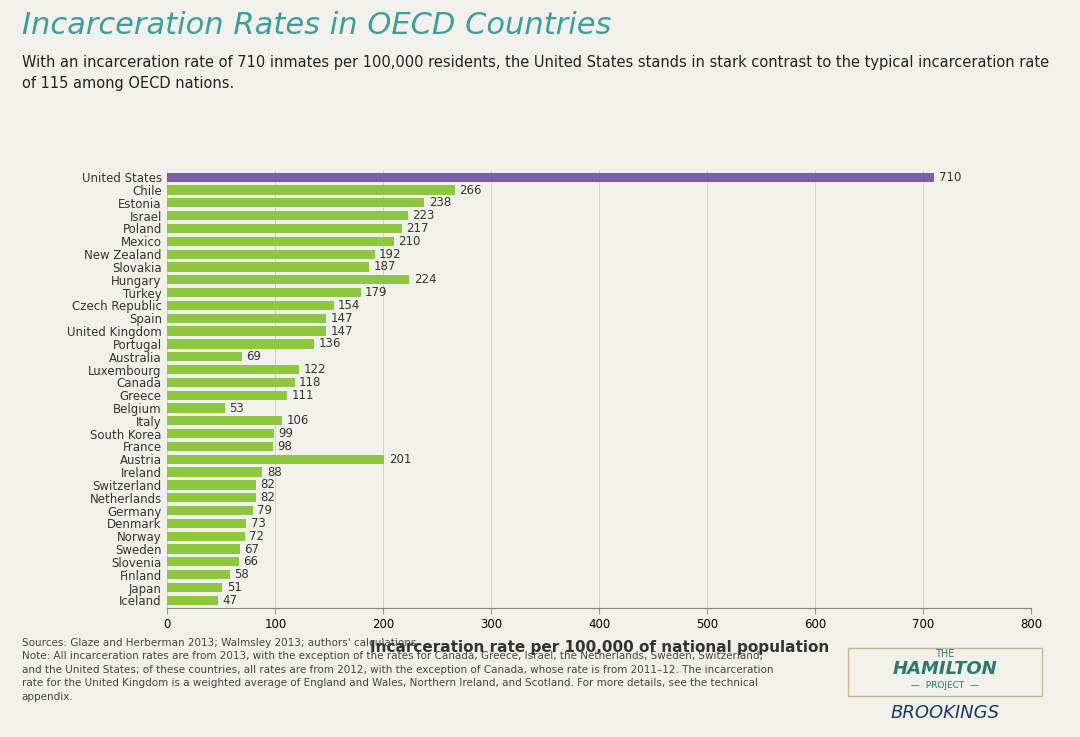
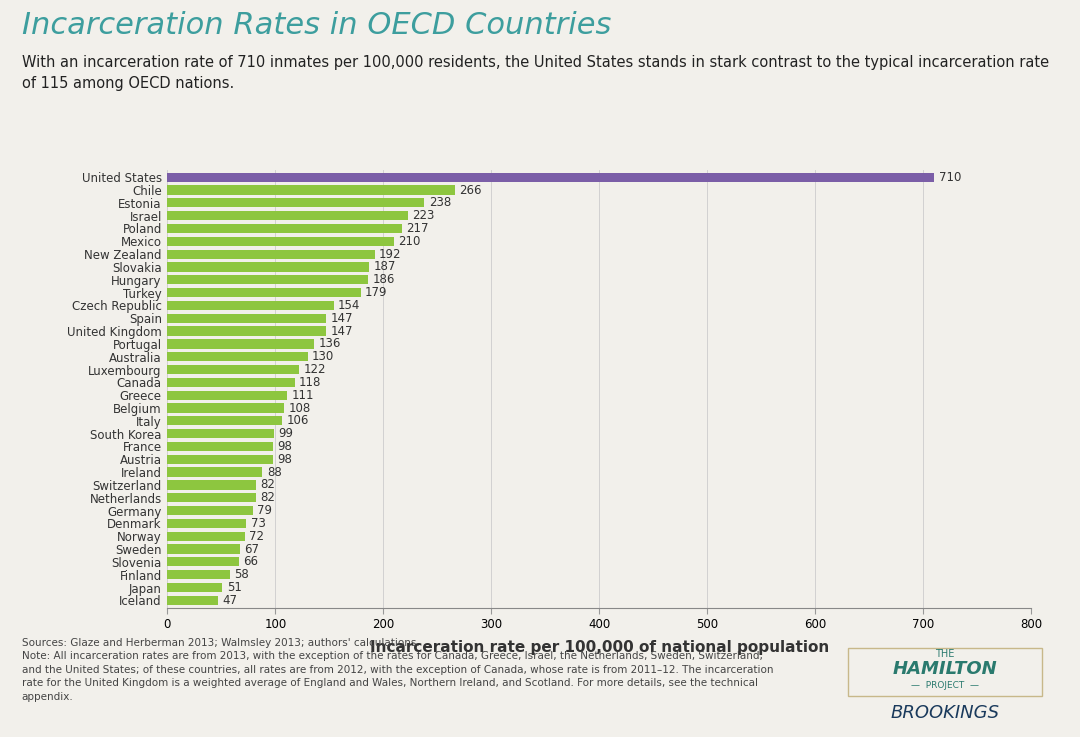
Hungary: 224 -> 186
Australia: 69 -> 130
Belgium: 53 -> 108
Austria: 201 -> 98
